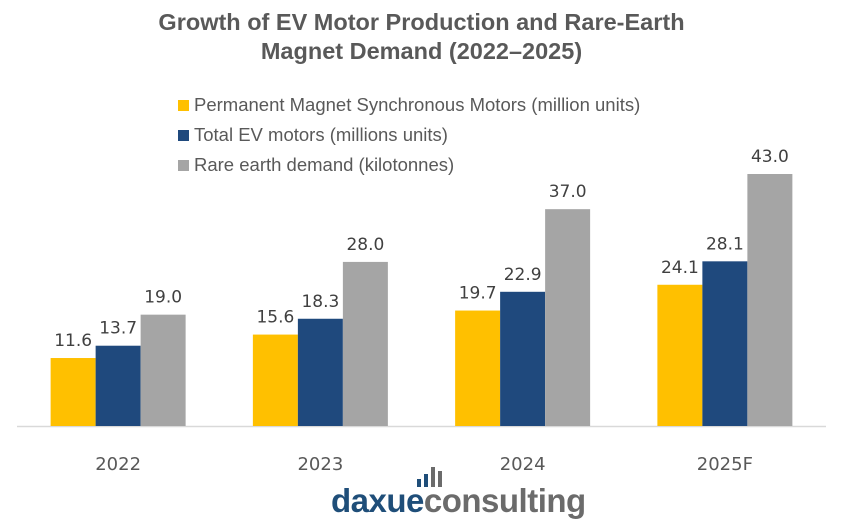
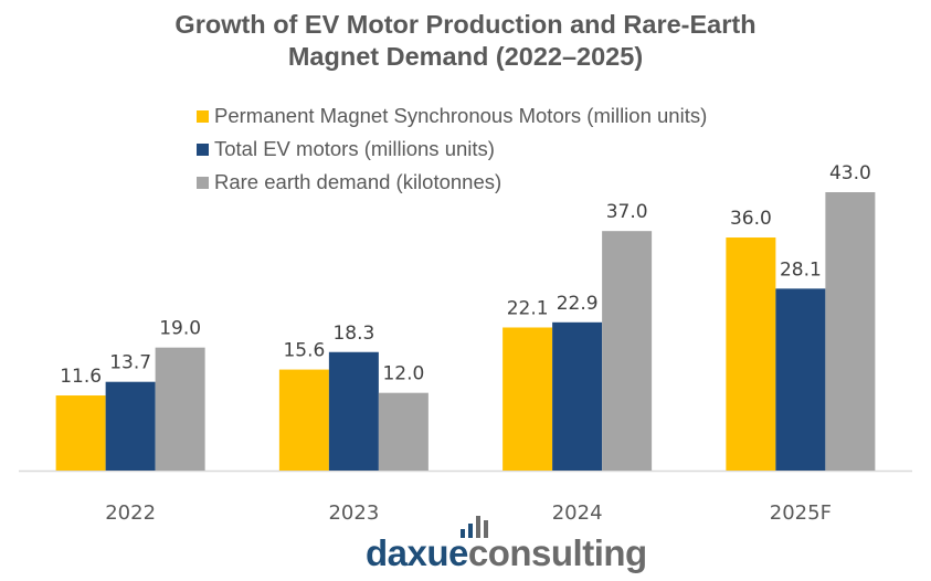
Rare earth demand (kilotonnes)/2023: 28.0 -> 12.0
Permanent Magnet Synchronous Motors (million units)/2024: 19.7 -> 22.1
Permanent Magnet Synchronous Motors (million units)/2025F: 24.1 -> 36.0
